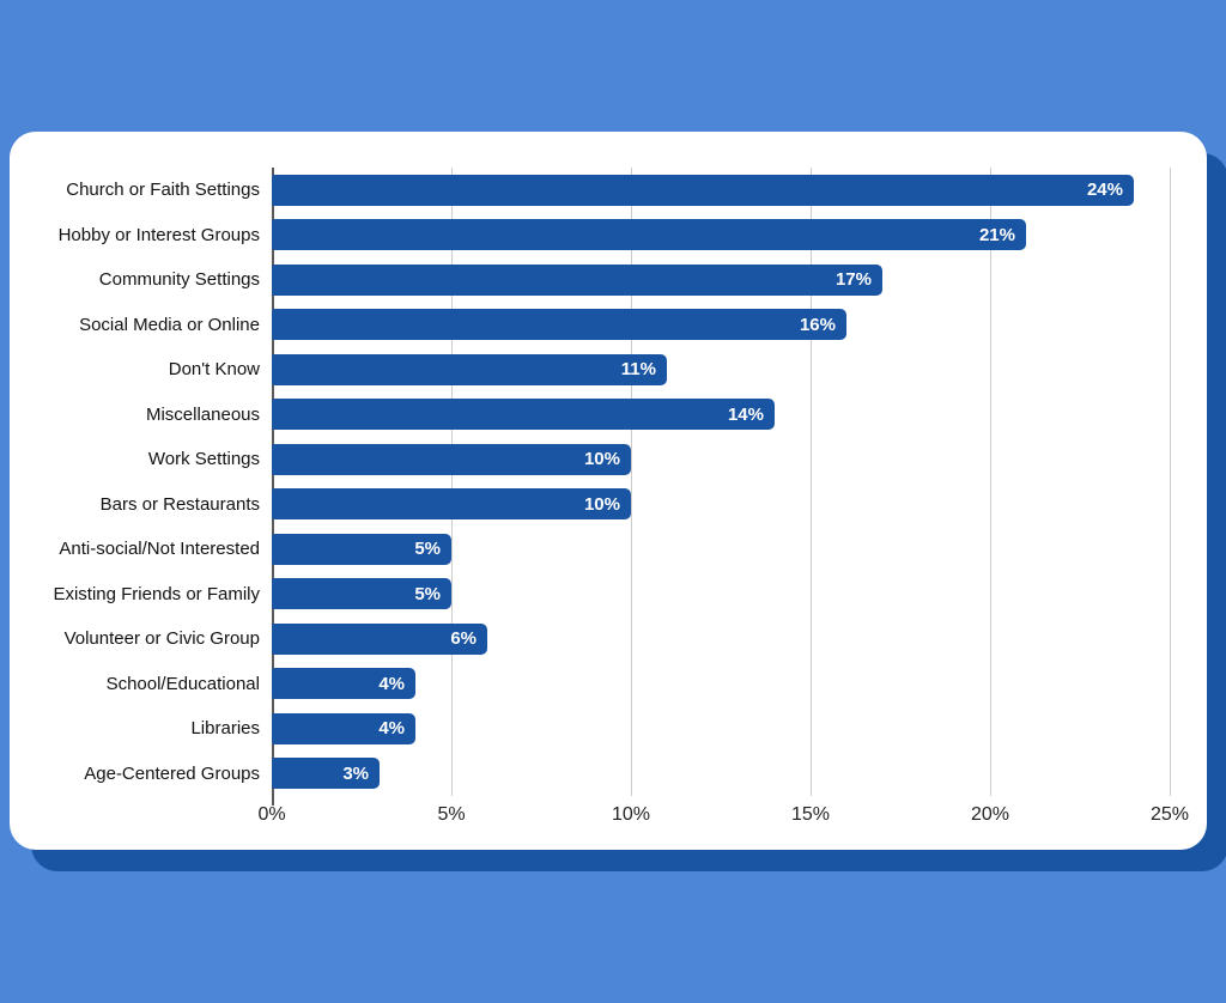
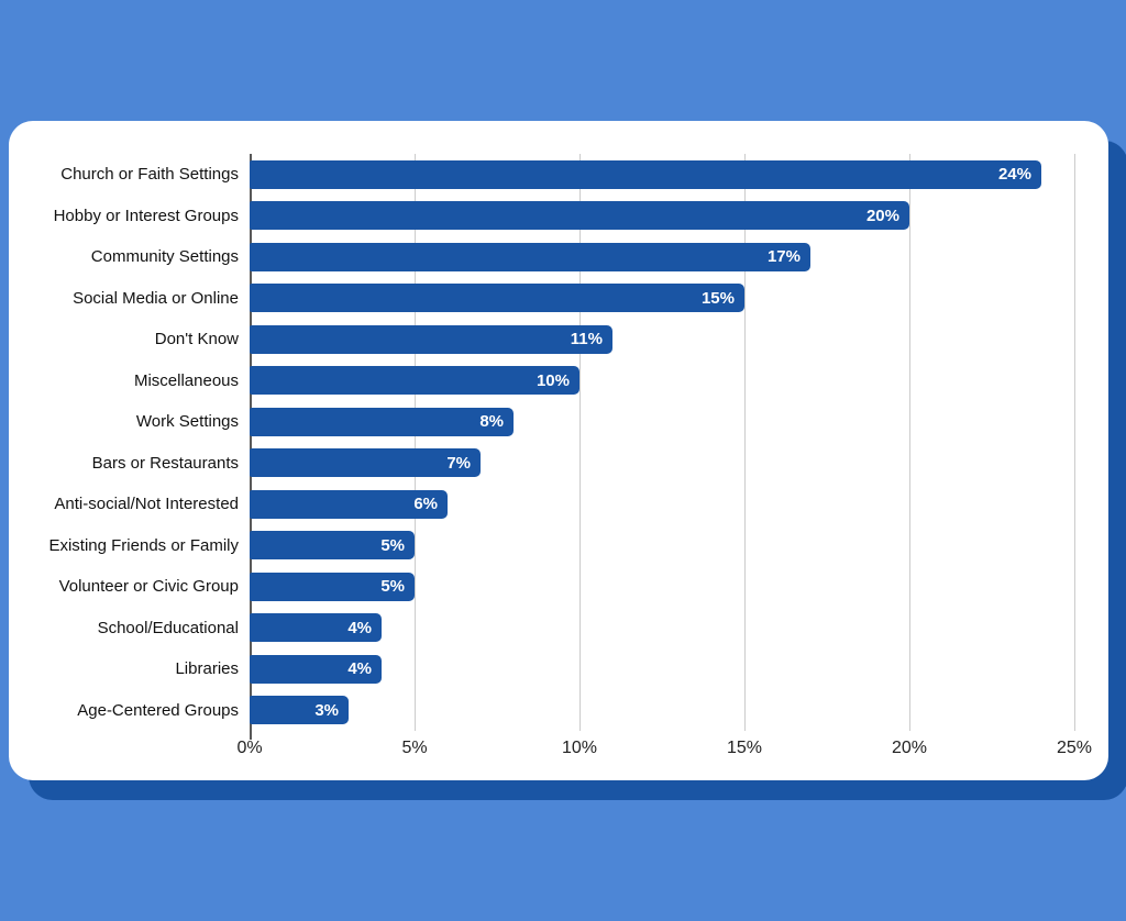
Hobby or Interest Groups: 21% -> 20%
Social Media or Online: 16% -> 15%
Miscellaneous: 14% -> 10%
Work Settings: 10% -> 8%
Bars or Restaurants: 10% -> 7%
Anti-social/Not Interested: 5% -> 6%
Volunteer or Civic Group: 6% -> 5%
